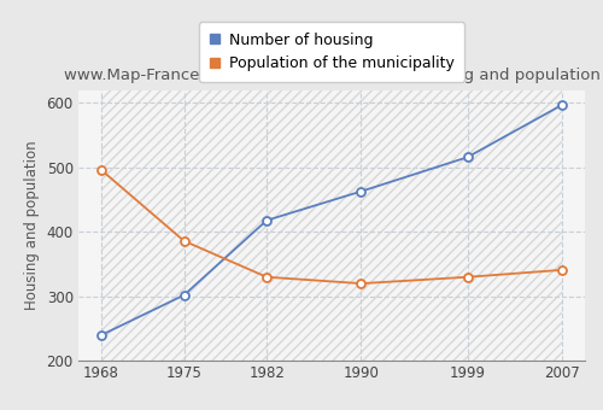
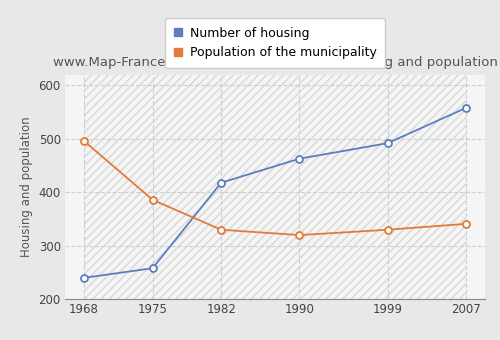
Number of housing/1975: 302 -> 258
Number of housing/1999: 516 -> 492
Number of housing/2007: 597 -> 558
